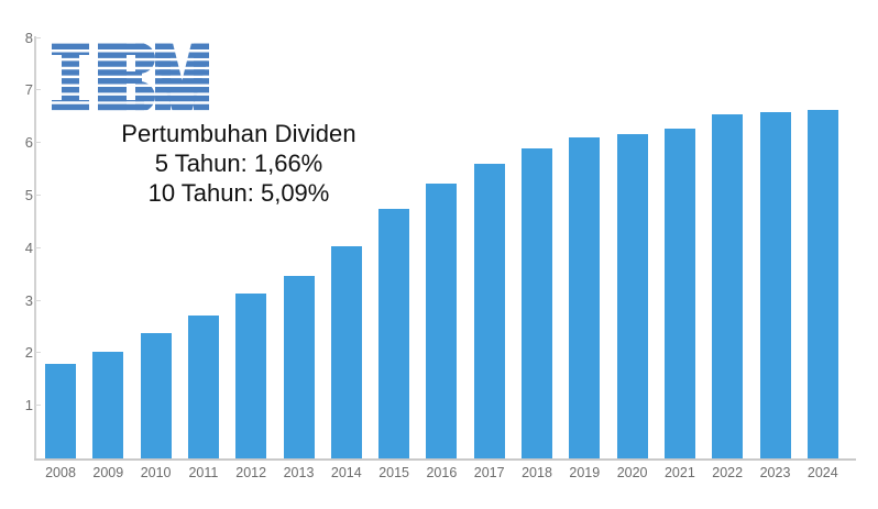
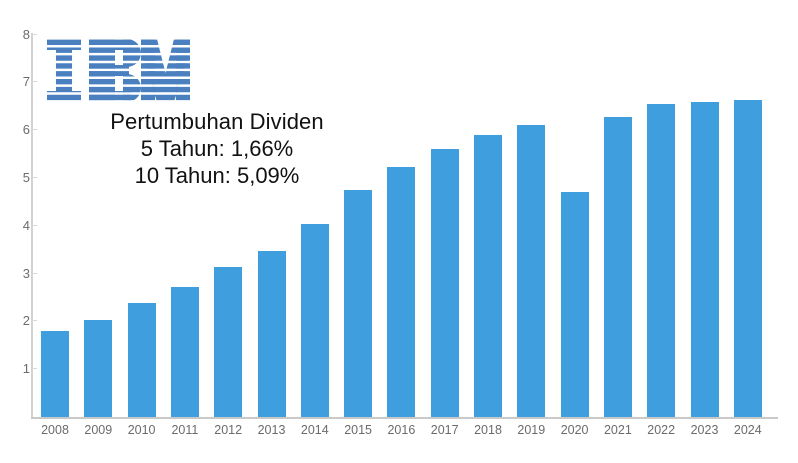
2020: 6.2 -> 4.7
